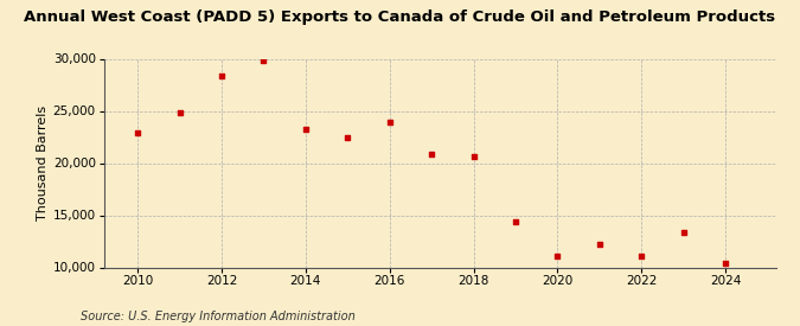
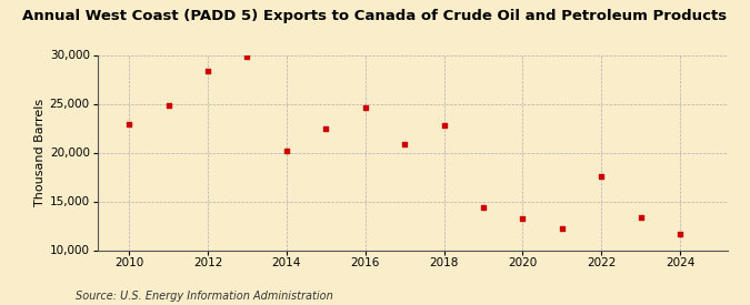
2014: 23,200 -> 20,200
2016: 23,900 -> 24,600
2018: 20,600 -> 22,800
2020: 11,100 -> 13,200
2022: 11,100 -> 17,600
2024: 10,400 -> 11,600
